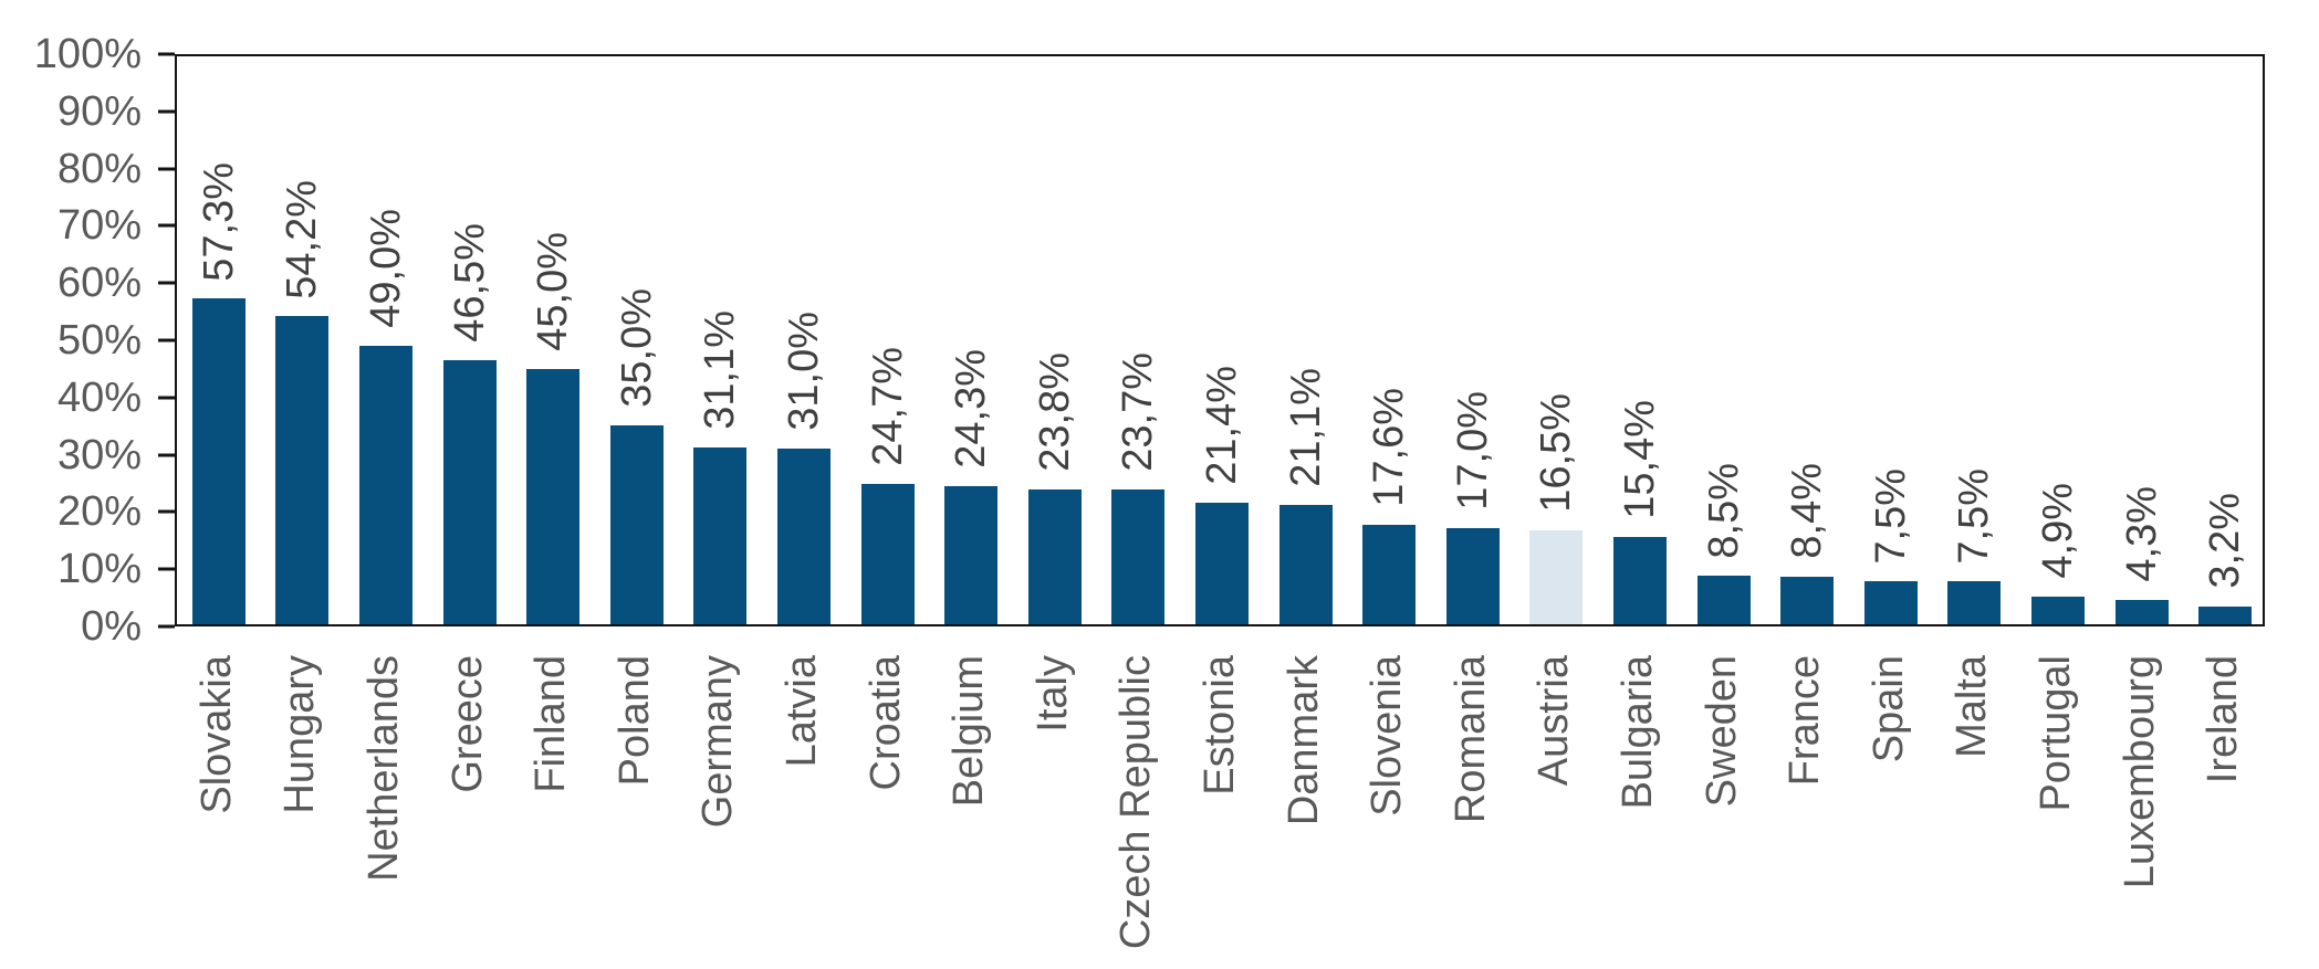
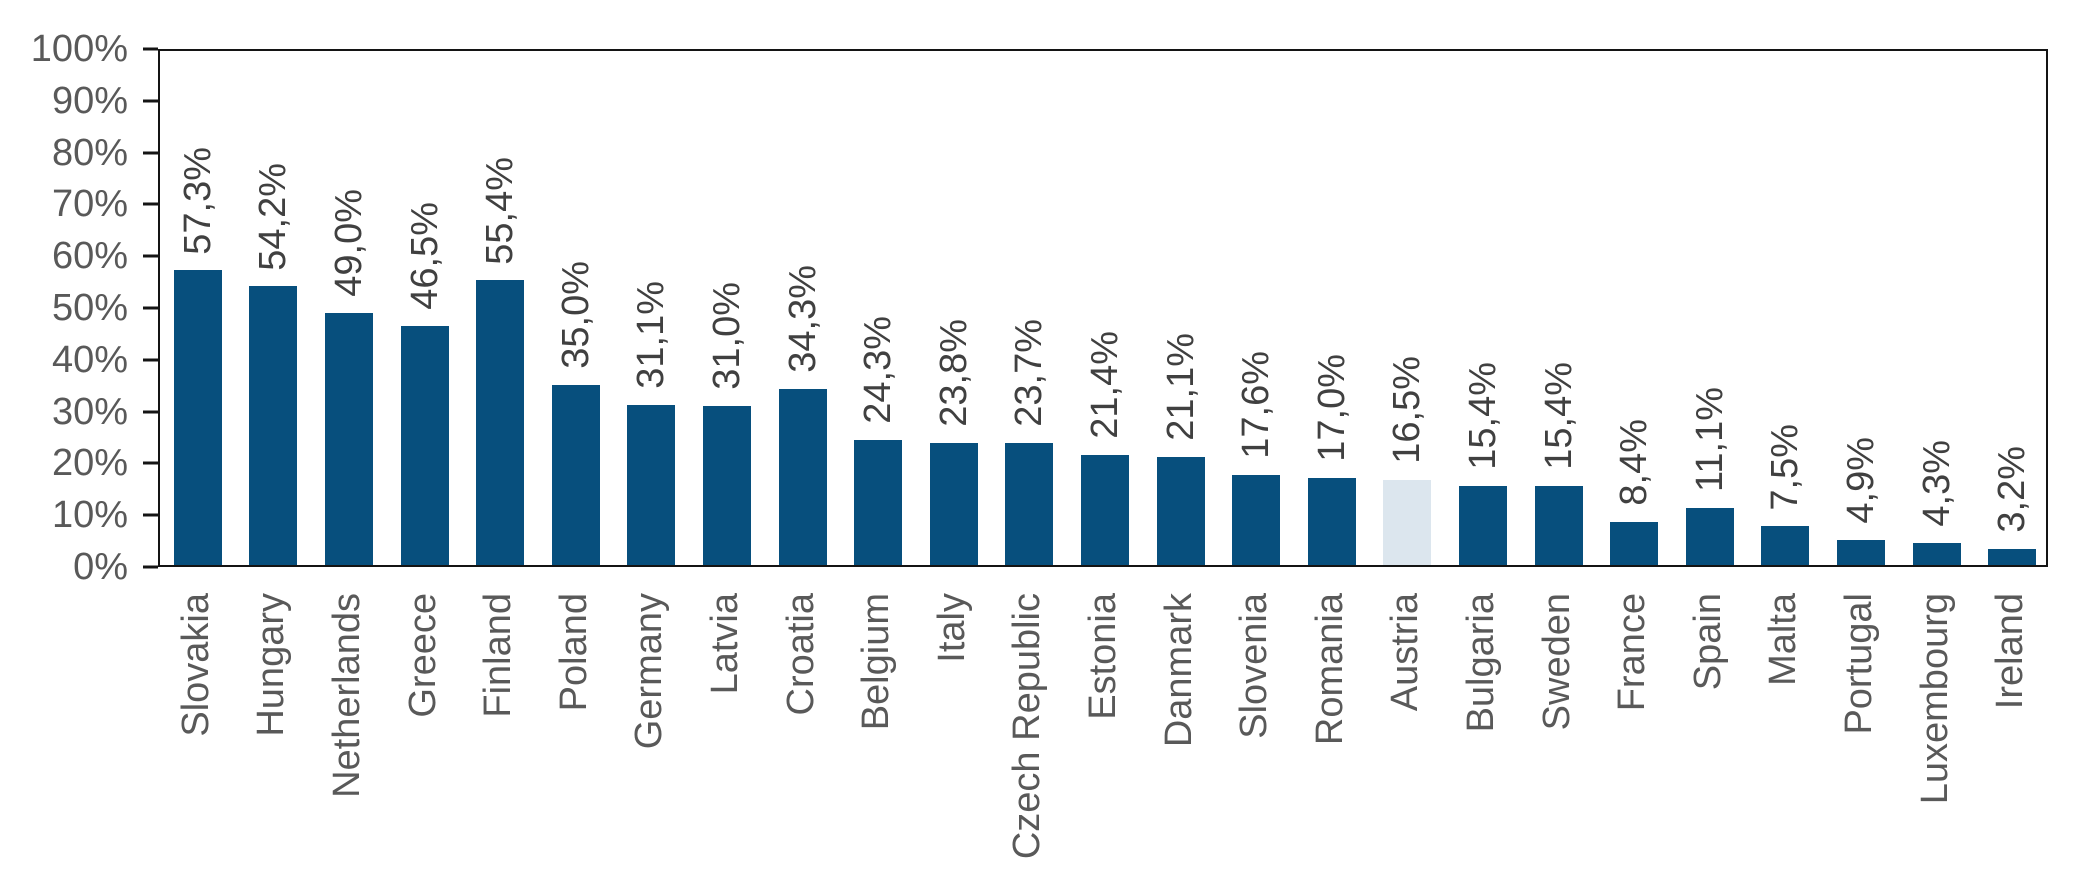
Finland: 45,0% -> 55,4%
Croatia: 24,7% -> 34,3%
Sweden: 8,5% -> 15,4%
Spain: 7,5% -> 11,1%
